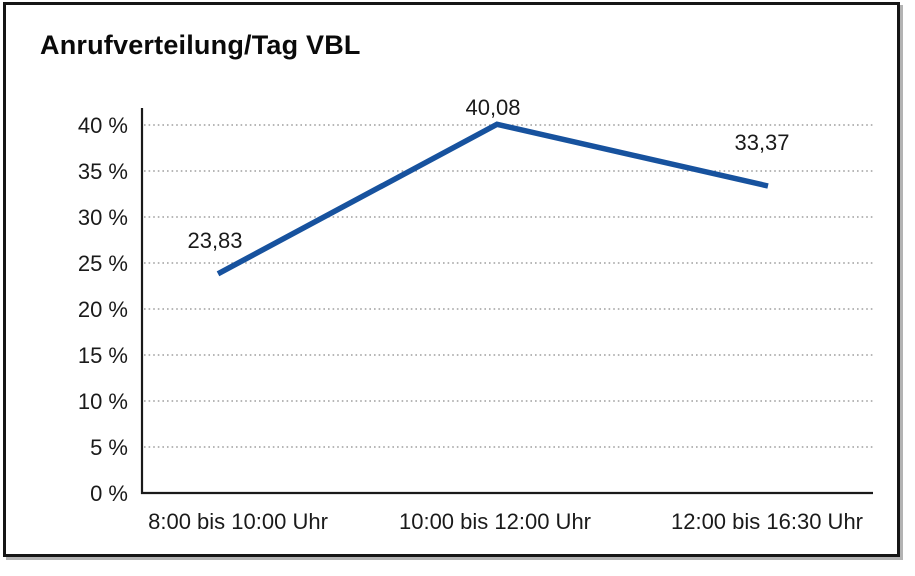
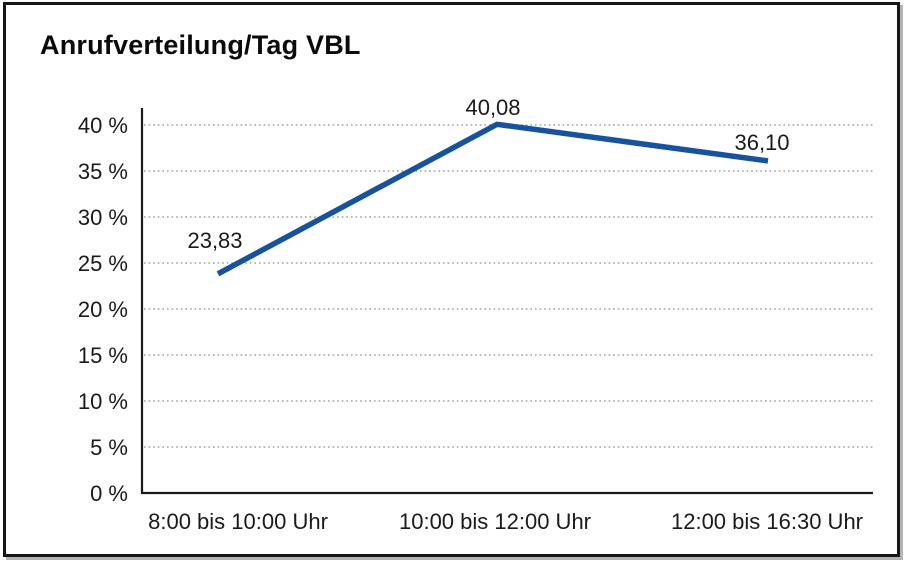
12:00 bis 16:30 Uhr: 33,37 -> 36,10
